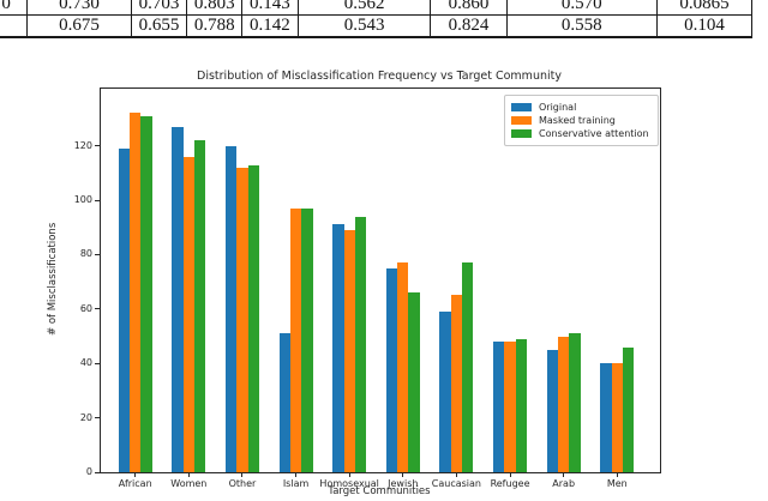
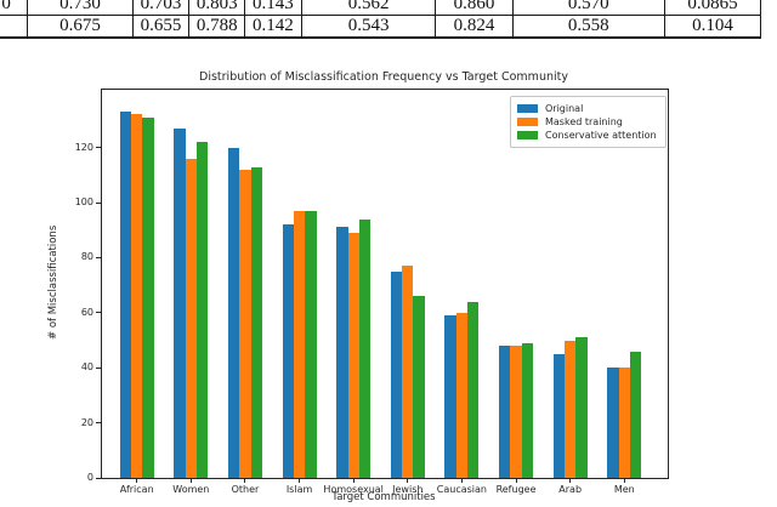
Original/African: 119 -> 133
Original/Islam: 51 -> 92
Masked training/Caucasian: 65 -> 60
Conservative attention/Caucasian: 77 -> 64
